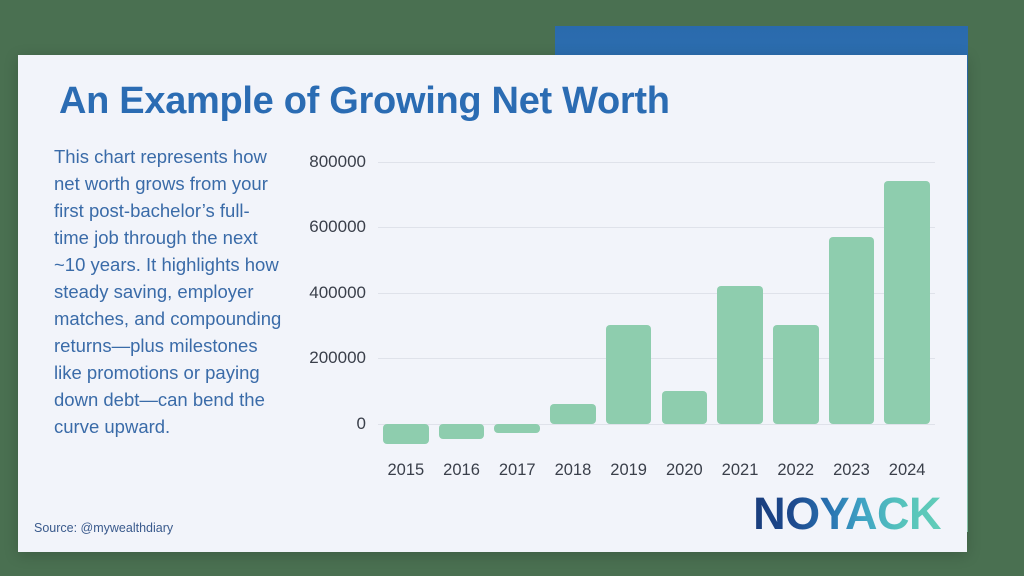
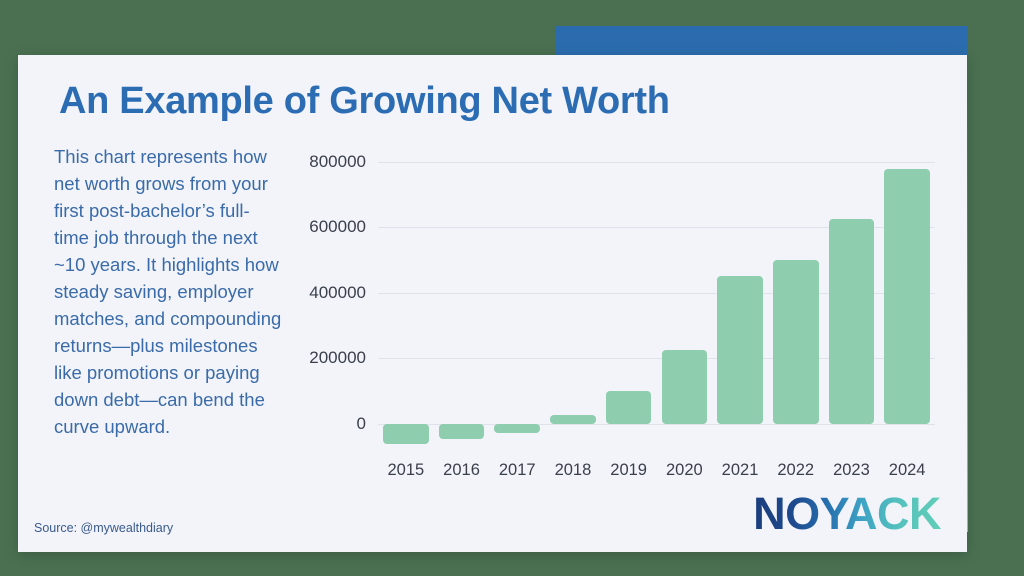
2018: 60000 -> 30000
2019: 300000 -> 100000
2020: 100000 -> 230000
2021: 420000 -> 450000
2022: 300000 -> 500000
2023: 570000 -> 620000
2024: 740000 -> 780000
